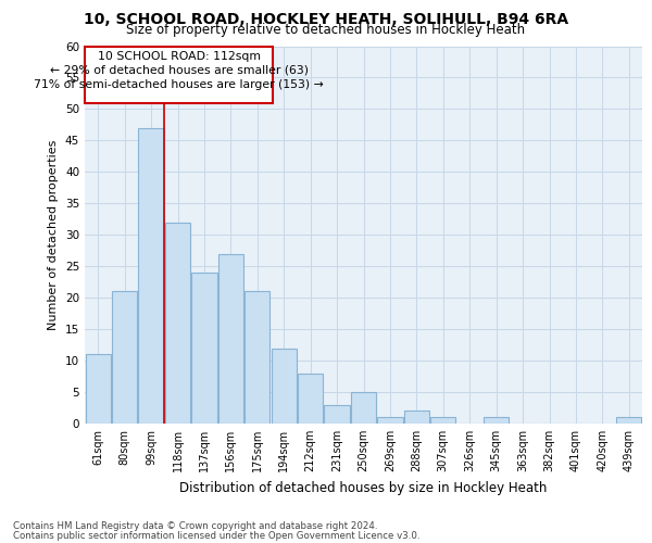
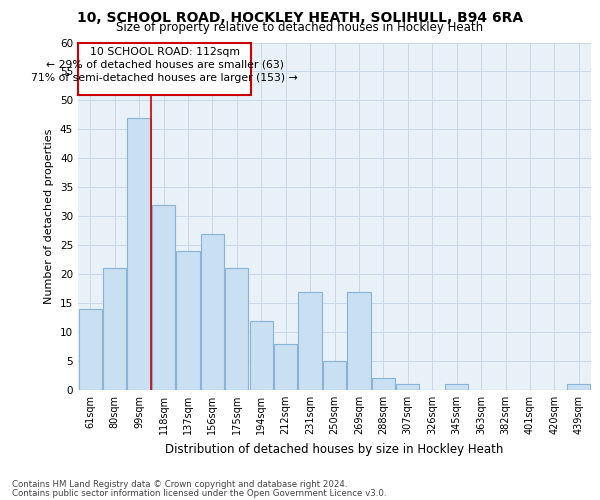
61sqm: 11 -> 14
231sqm: 3 -> 17
269sqm: 1 -> 17
